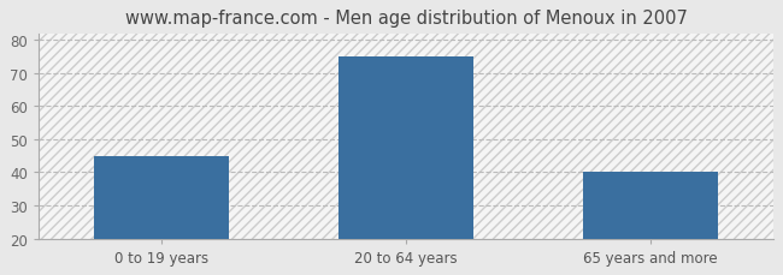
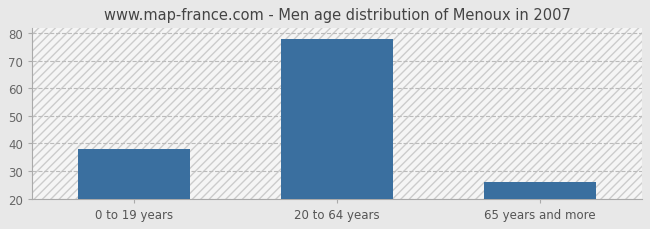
0 to 19 years: 45 -> 38
20 to 64 years: 75 -> 78
65 years and more: 40 -> 26
